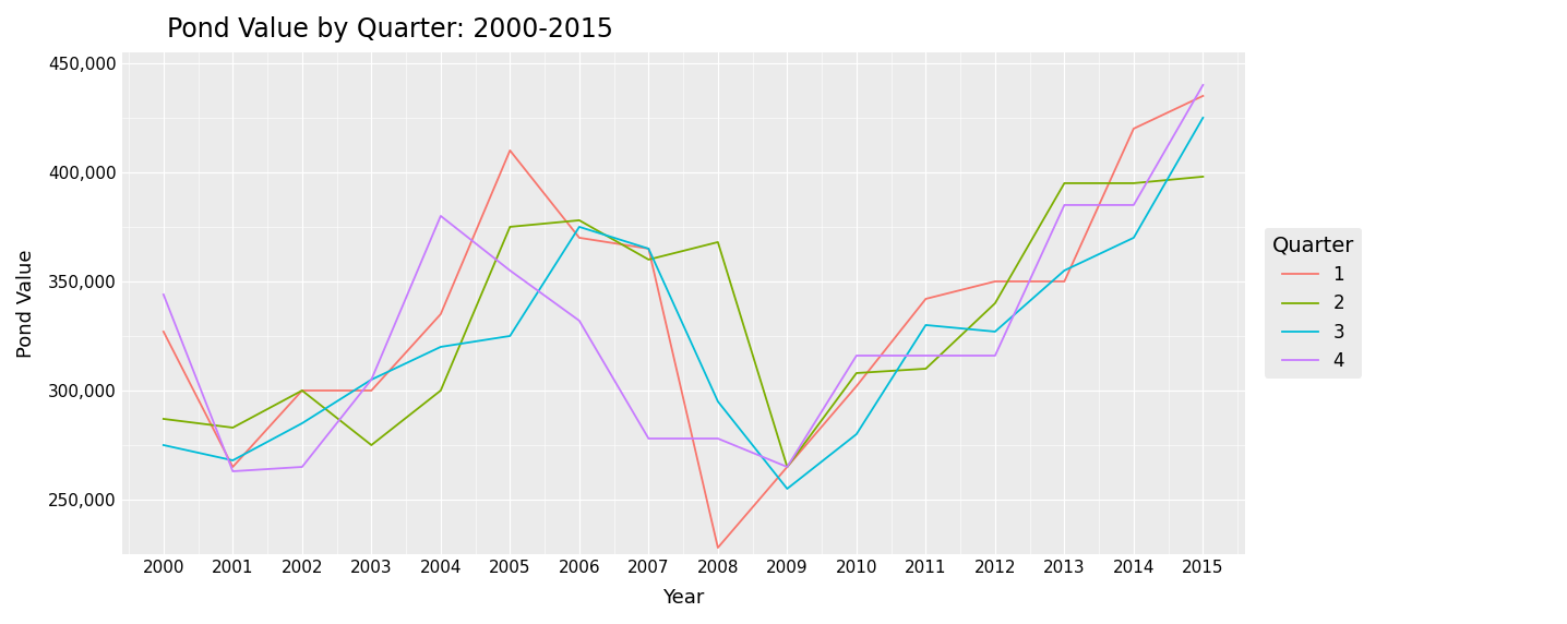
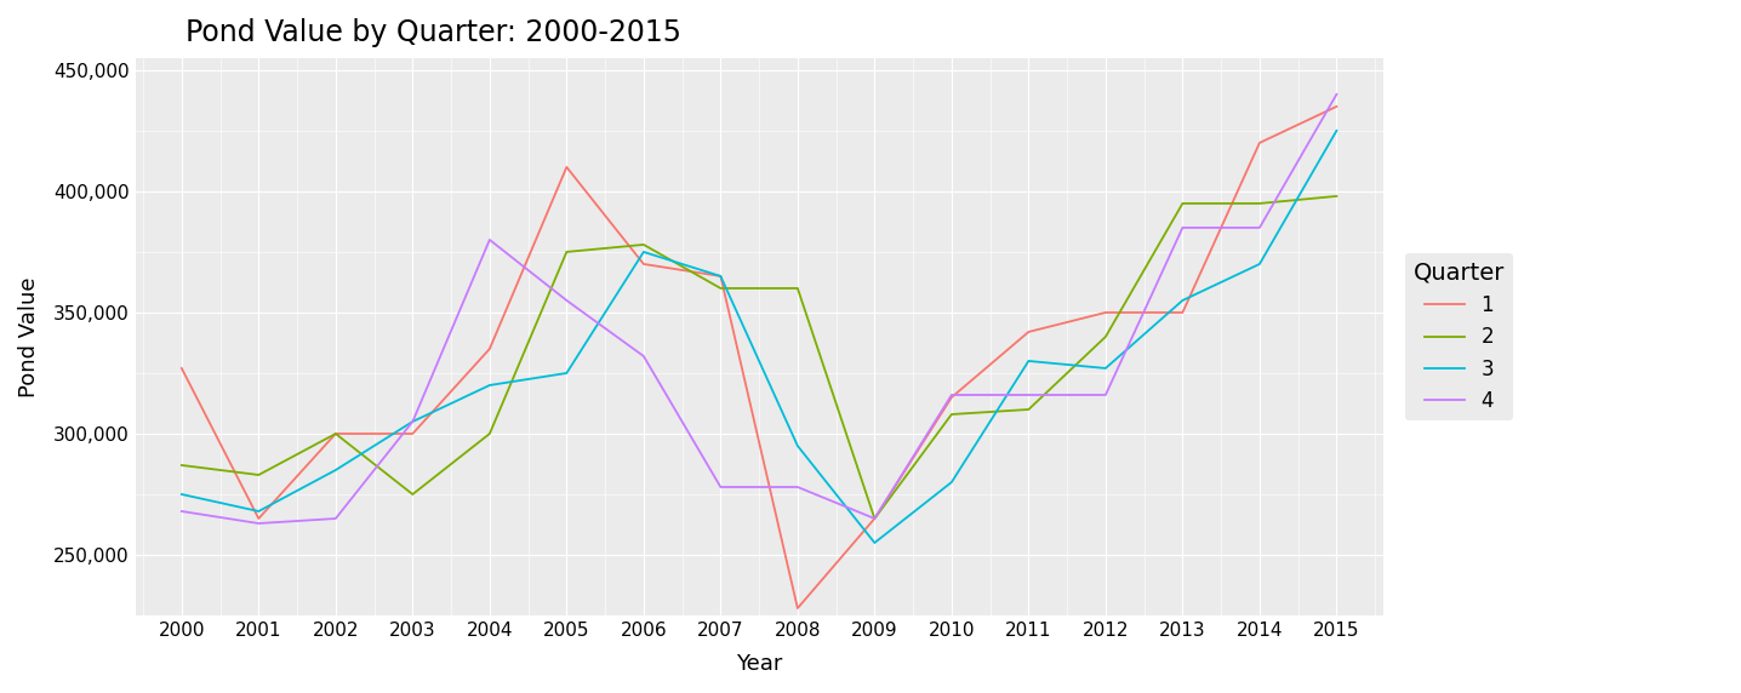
4/2000: 344,000 -> 268,000
2/2008: 368,000 -> 360,000
1/2010: 302,000 -> 315,000
